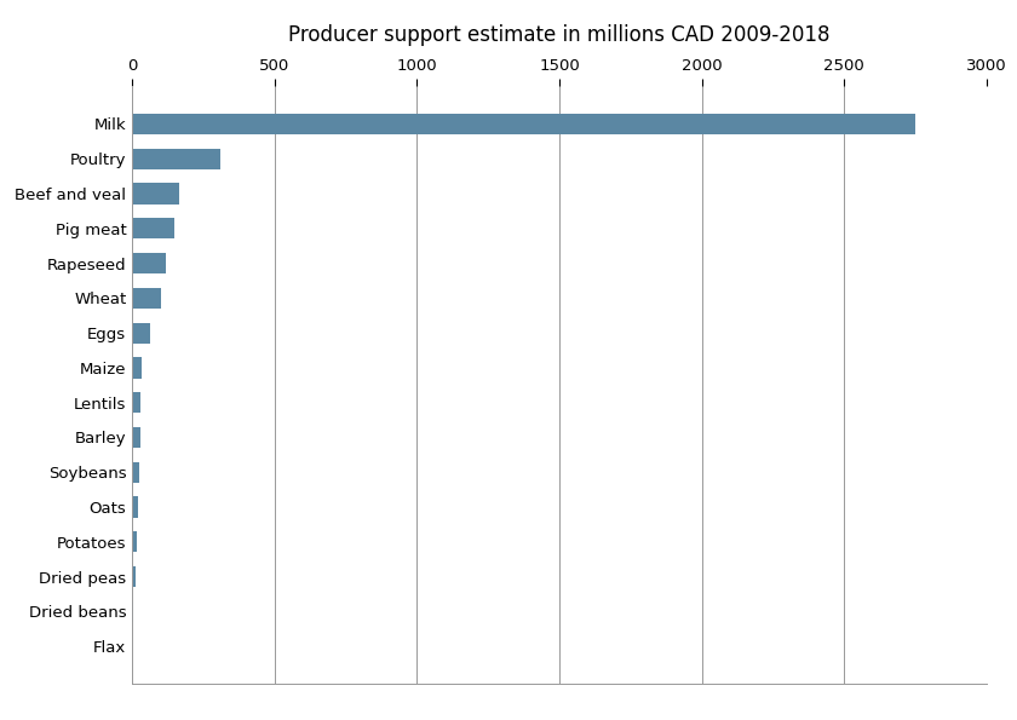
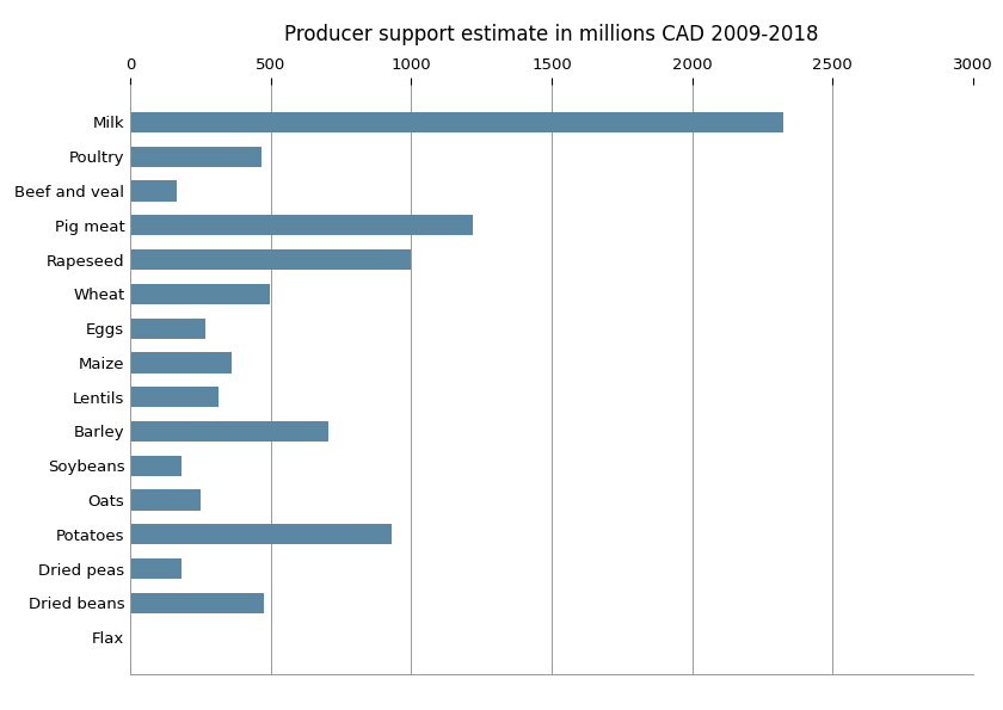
Milk: 2750 -> 2325
Poultry: 310 -> 465
Pig meat: 150 -> 1220
Rapeseed: 118 -> 1000
Wheat: 100 -> 495
Eggs: 62 -> 265
Maize: 35 -> 360
Lentils: 30 -> 315
Barley: 27 -> 705
Soybeans: 24 -> 180
Oats: 22 -> 250
Potatoes: 17 -> 930
Dried peas: 14 -> 180
Dried beans: 4 -> 475
